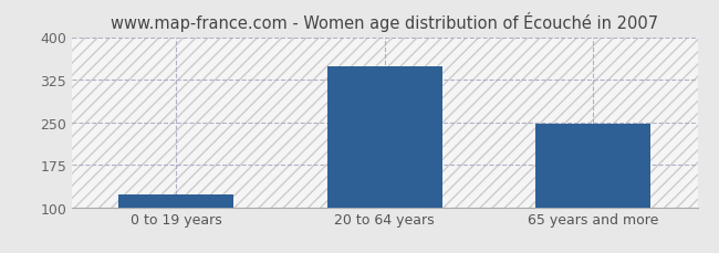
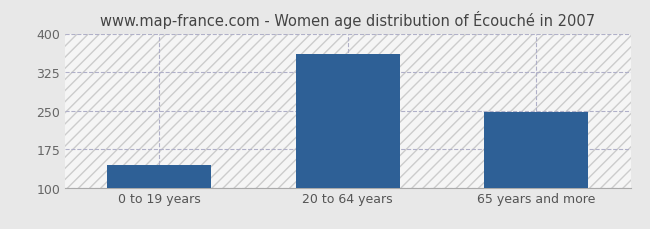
0 to 19 years: 122 -> 144
20 to 64 years: 348 -> 360
